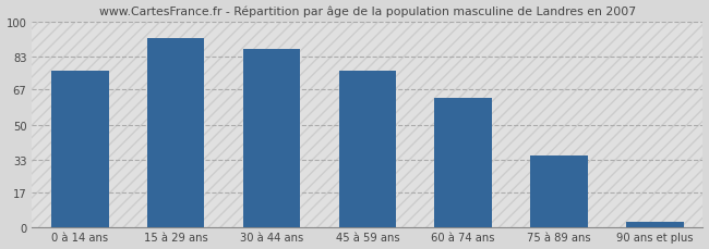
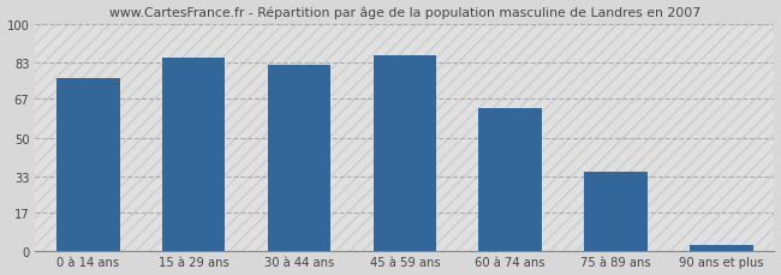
15 à 29 ans: 92 -> 85
30 à 44 ans: 87 -> 82
45 à 59 ans: 76 -> 86
